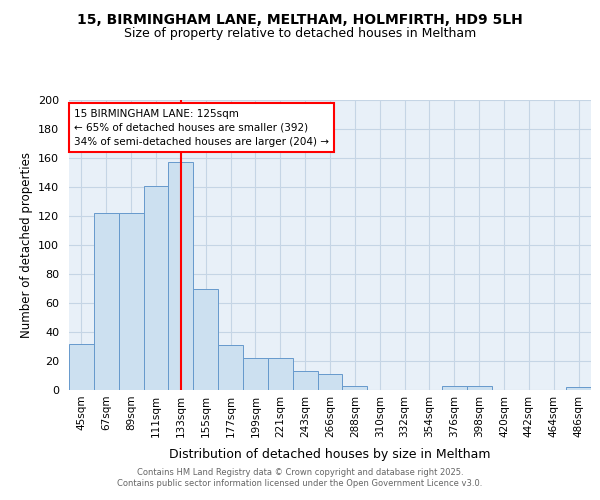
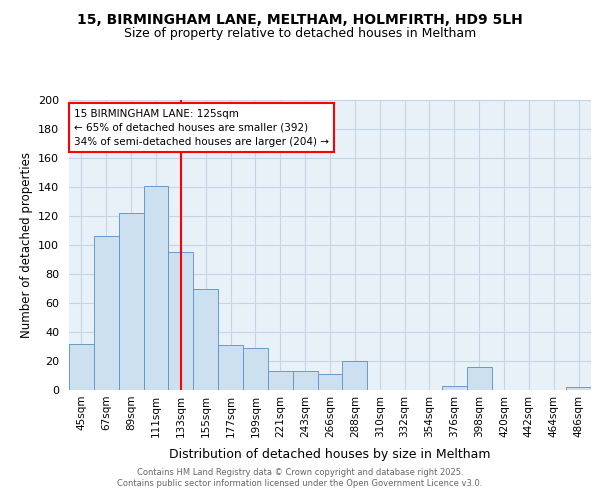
67sqm: 122 -> 106
133sqm: 157 -> 95
199sqm: 22 -> 29
221sqm: 22 -> 13
288sqm: 3 -> 20
398sqm: 3 -> 16
